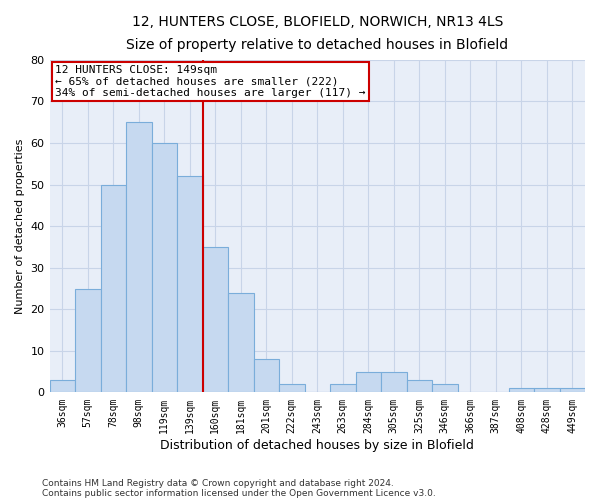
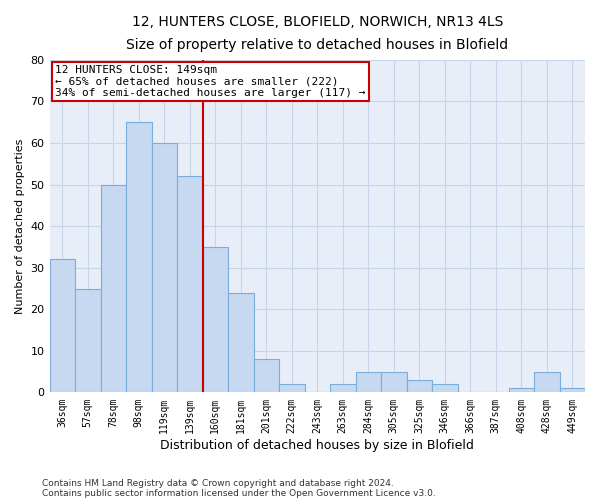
36sqm: 3 -> 32
428sqm: 1 -> 5
